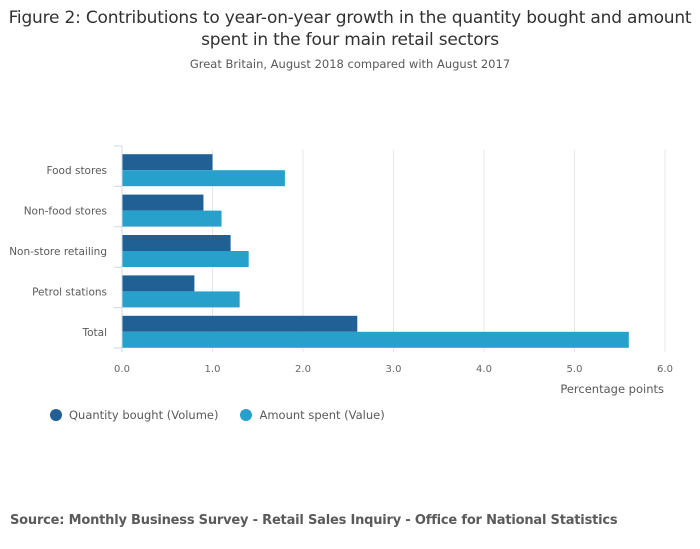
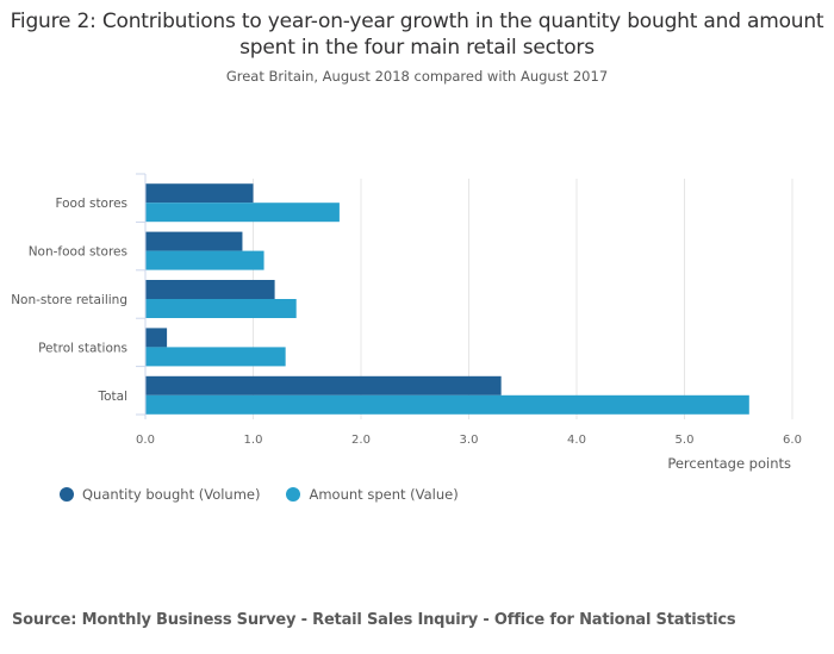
Quantity bought (Volume)/Petrol stations: 0.8 -> 0.2
Quantity bought (Volume)/Total: 2.6 -> 3.3
